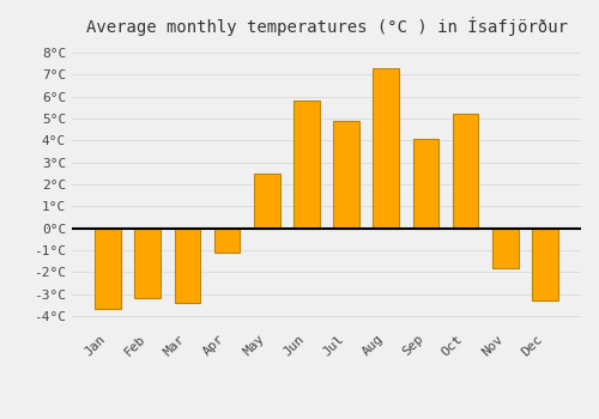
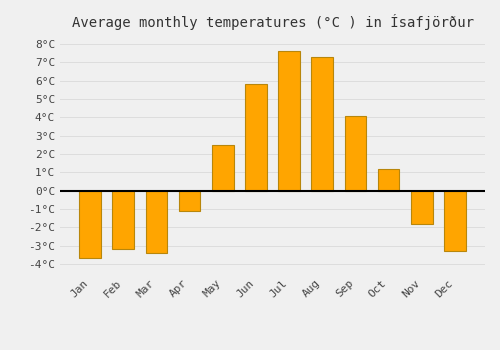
Jul: 4.9°C -> 7.6°C
Oct: 5.2°C -> 1.2°C
